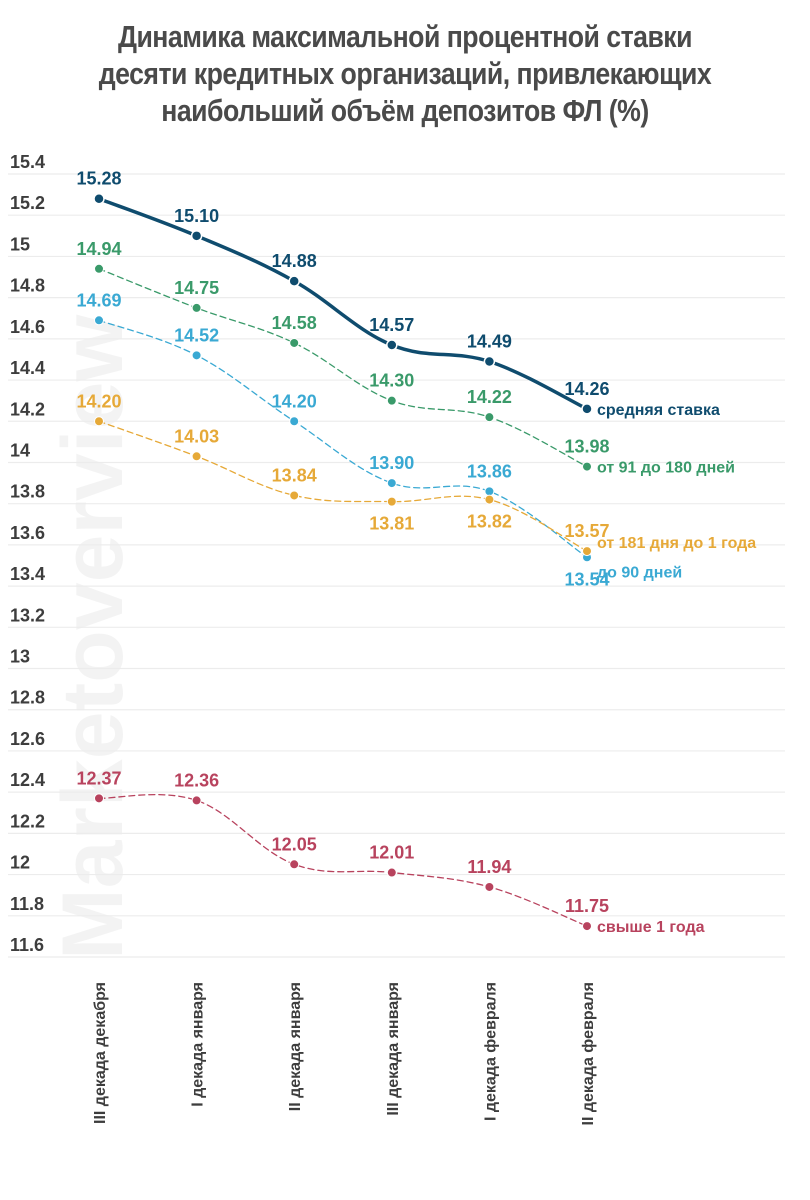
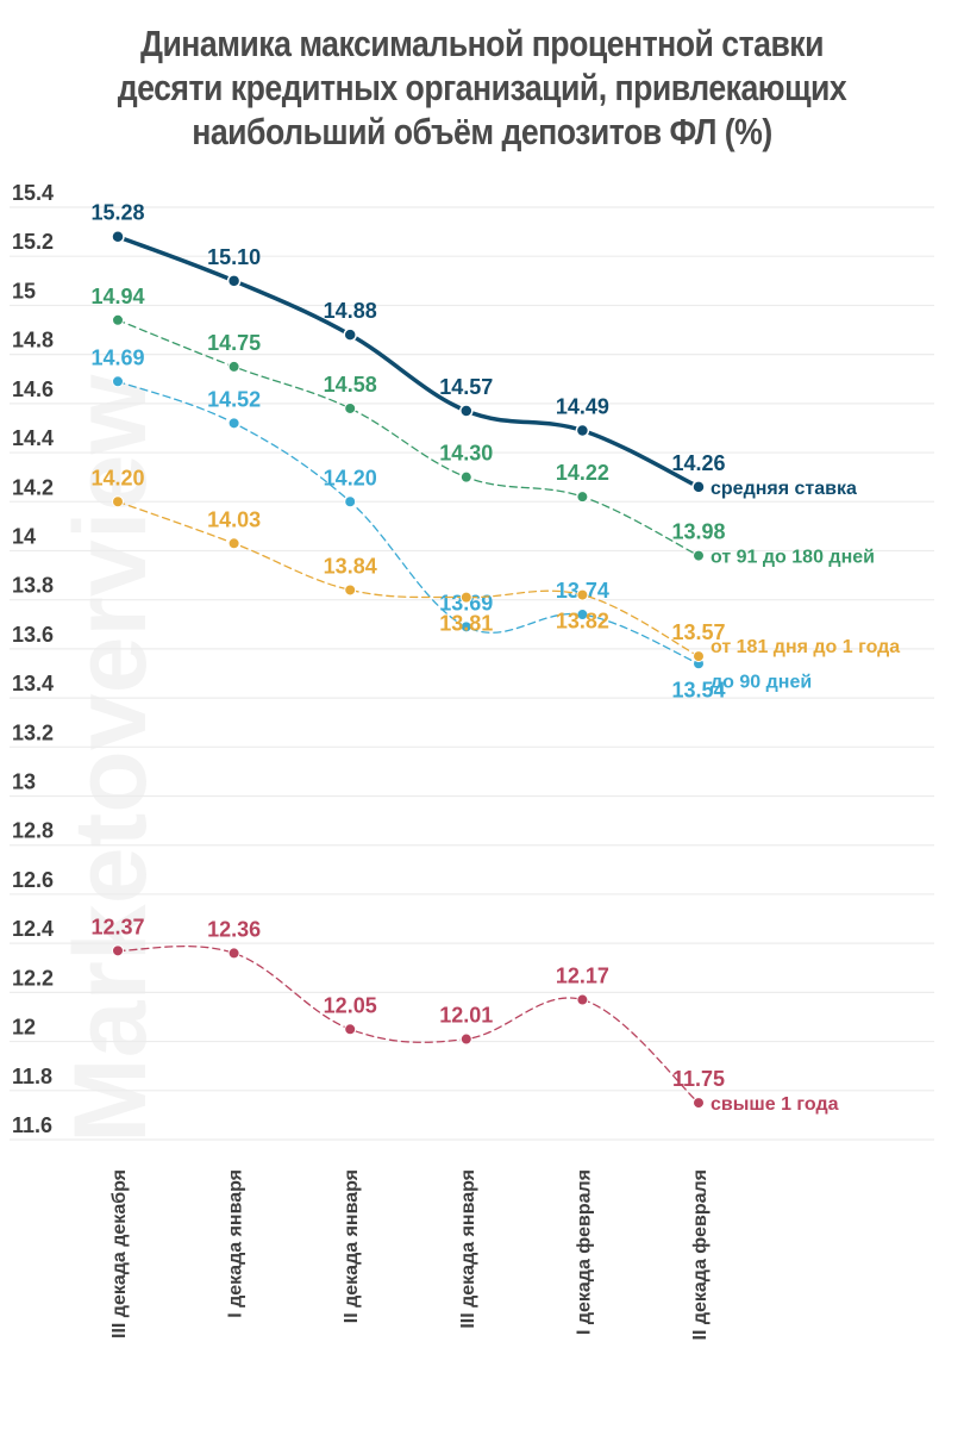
до 90 дней/III декада января: 13.90 -> 13.69
до 90 дней/I декада февраля: 13.86 -> 13.74
свыше 1 года/I декада февраля: 11.94 -> 12.17
